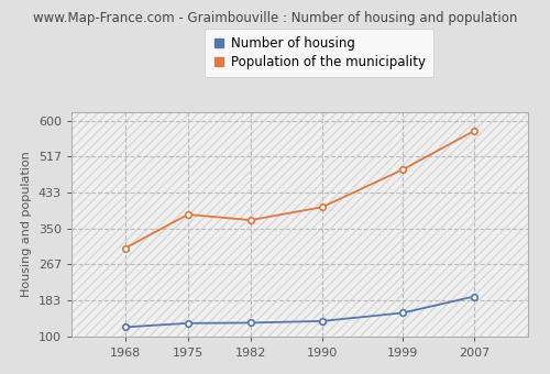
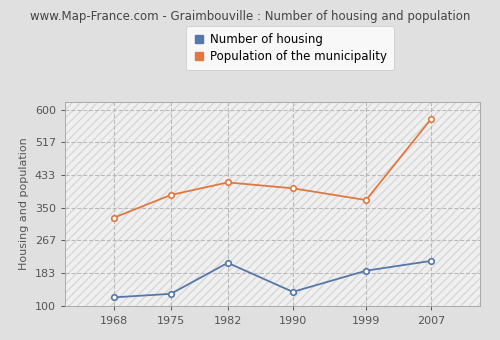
Population of the municipality/1968: 305 -> 325
Number of housing/1982: 132 -> 210
Population of the municipality/1982: 370 -> 415
Number of housing/1999: 155 -> 190
Population of the municipality/1999: 487 -> 370
Number of housing/2007: 193 -> 215
